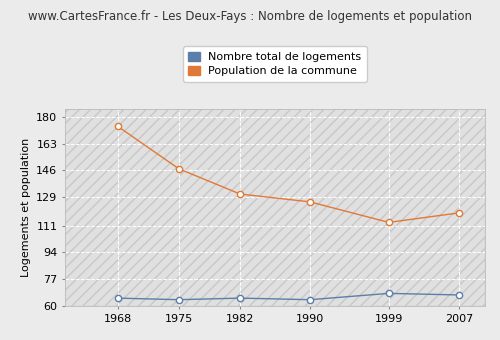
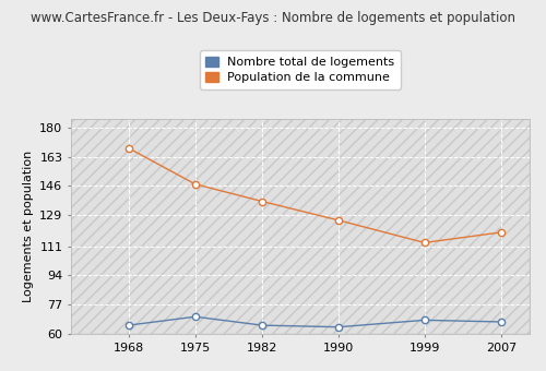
Population de la commune/1968: 174 -> 168
Nombre total de logements/1975: 64 -> 70
Population de la commune/1982: 131 -> 137
